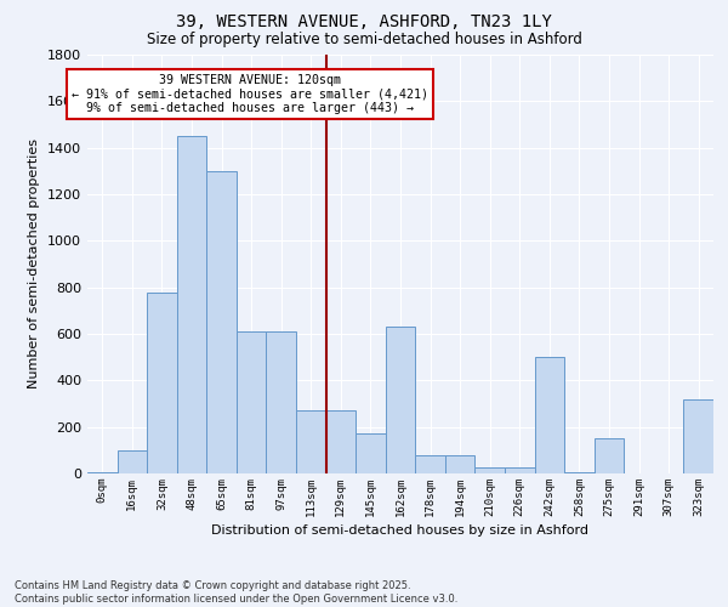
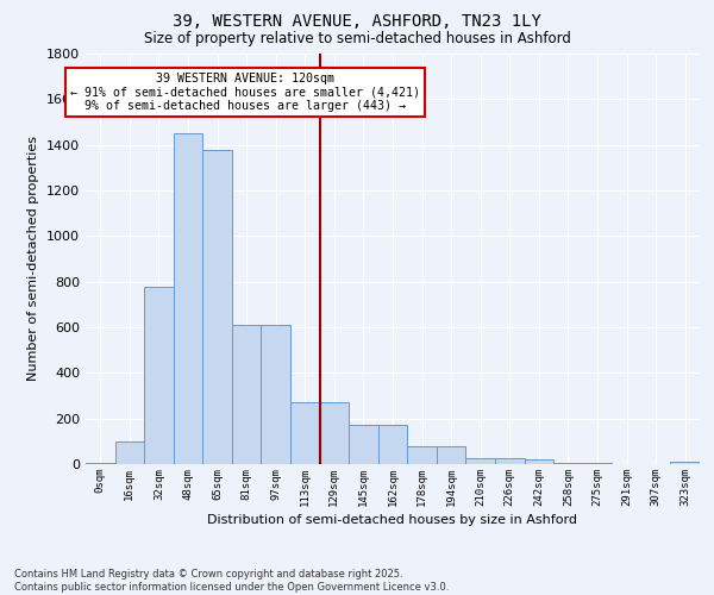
65sqm: 1300 -> 1380
162sqm: 630 -> 170
242sqm: 500 -> 20
275sqm: 150 -> 0
323sqm: 320 -> 10
